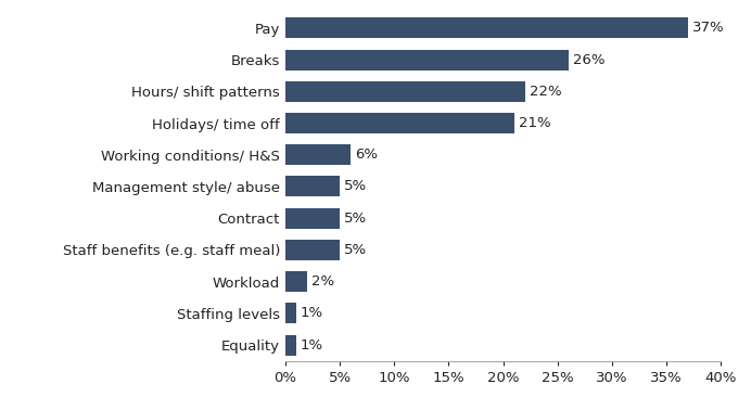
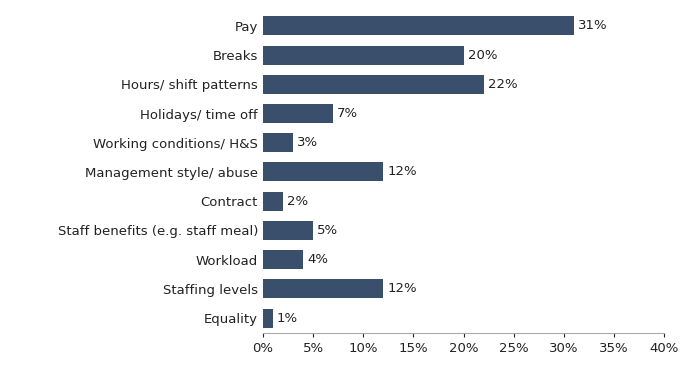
Pay: 37% -> 31%
Breaks: 26% -> 20%
Holidays/ time off: 21% -> 7%
Working conditions/ H&S: 6% -> 3%
Management style/ abuse: 5% -> 12%
Contract: 5% -> 2%
Workload: 2% -> 4%
Staffing levels: 1% -> 12%
